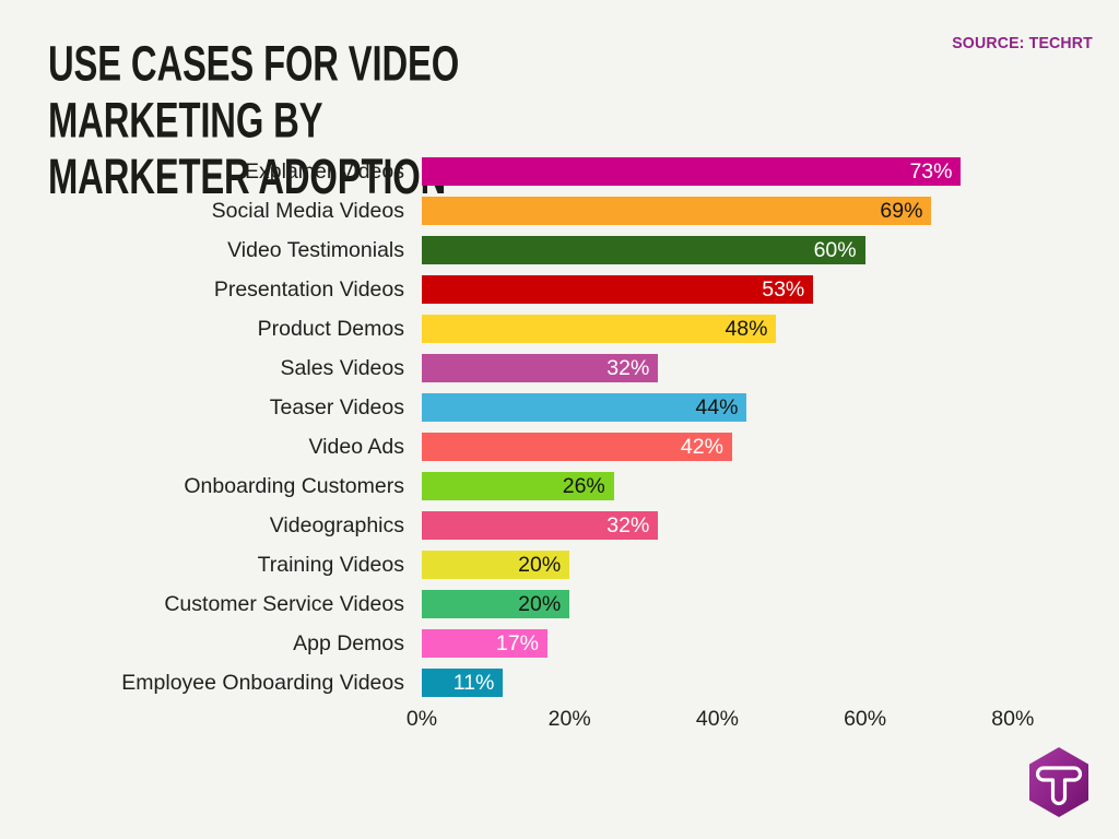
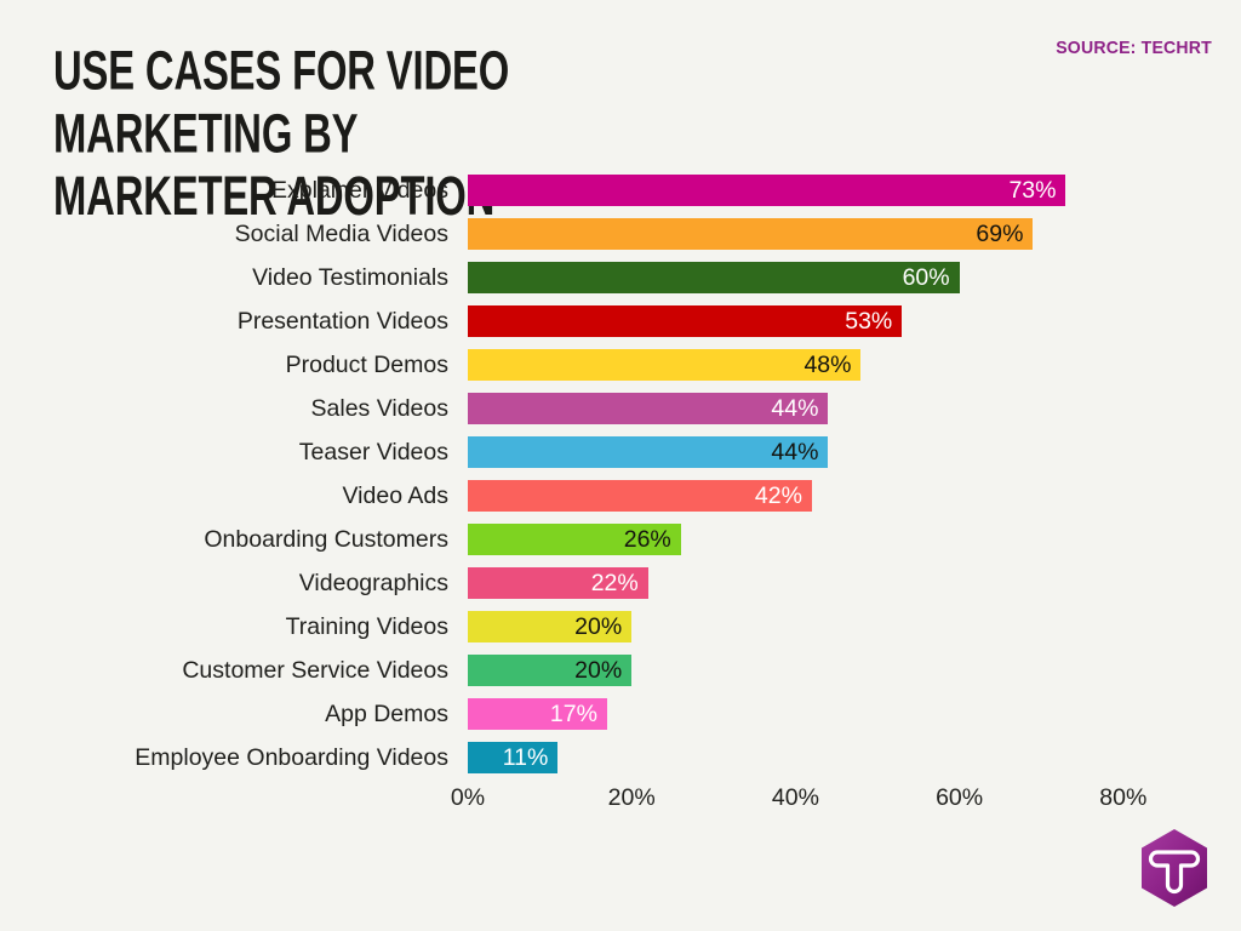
Sales Videos: 32% -> 44%
Videographics: 32% -> 22%
